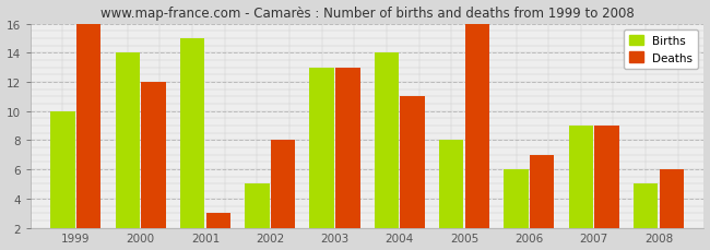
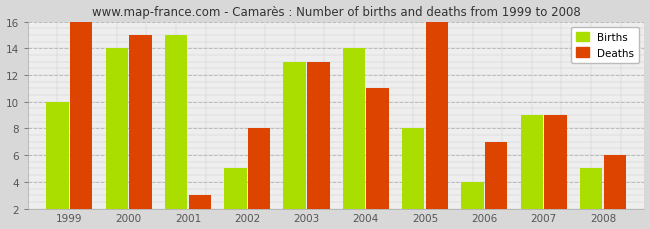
Deaths/2000: 12 -> 15
Births/2006: 6 -> 4
